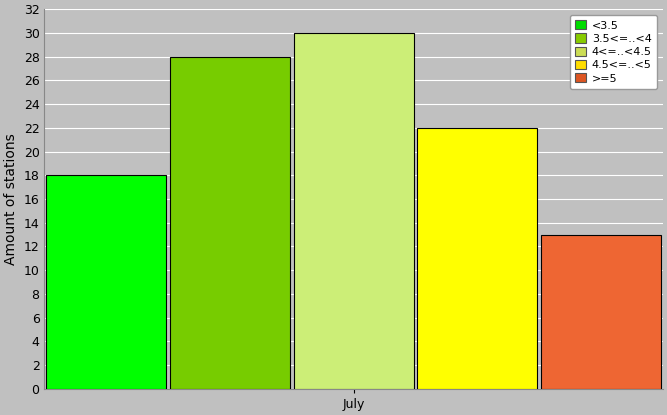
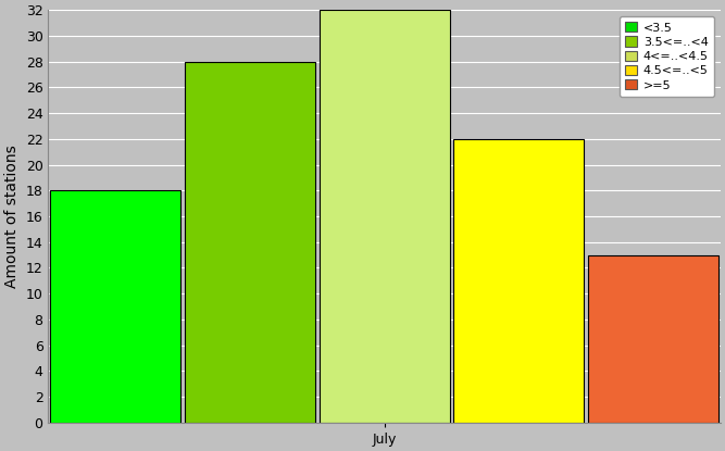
July: 30 -> 32
